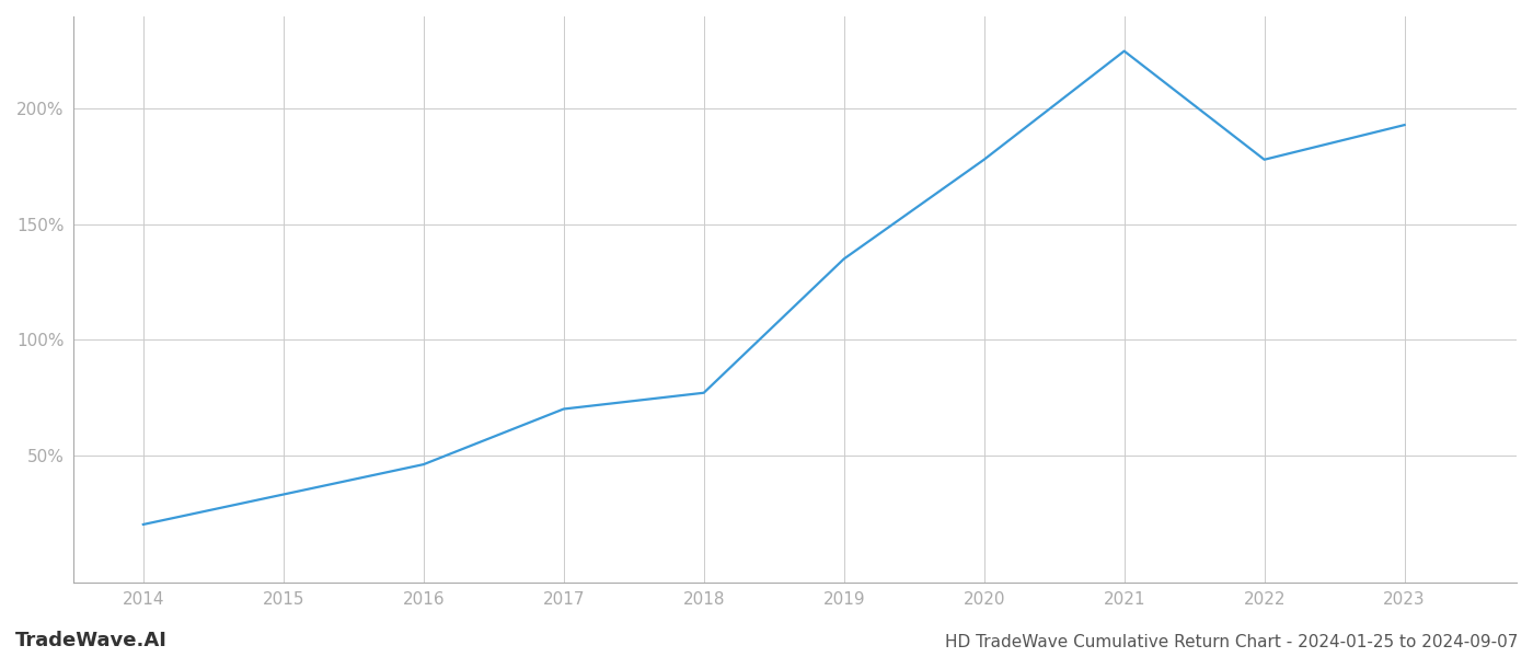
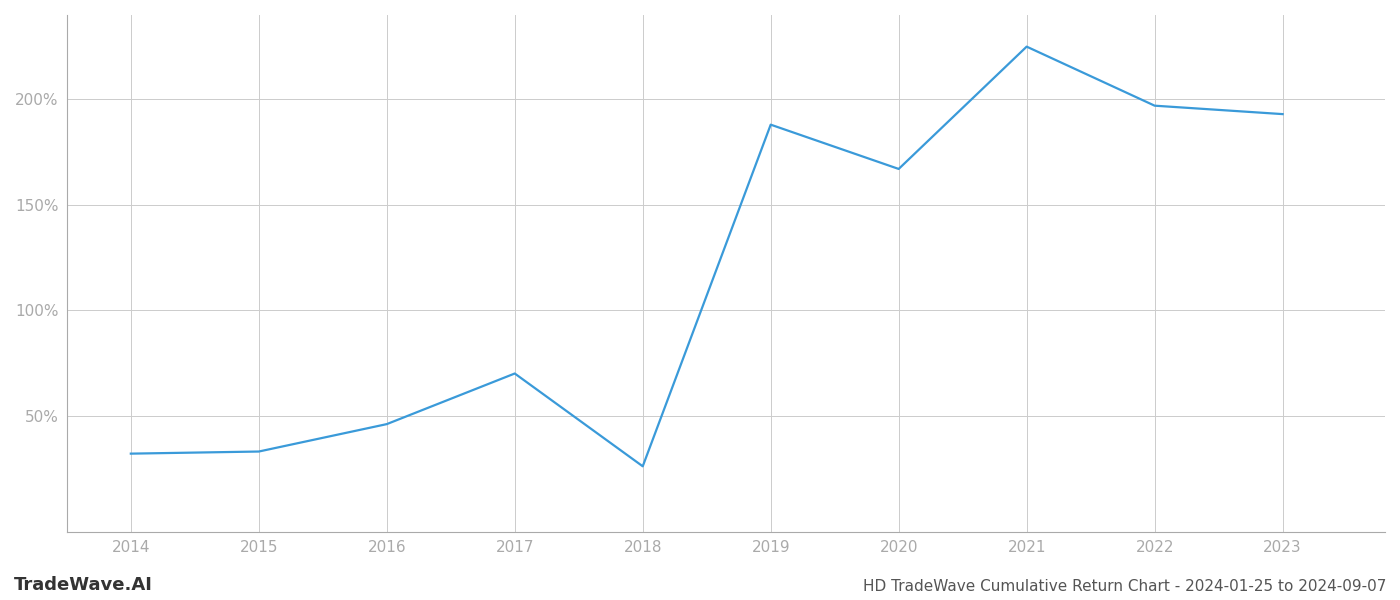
2014: 20% -> 32%
2018: 77% -> 26%
2019: 135% -> 188%
2020: 178% -> 167%
2022: 178% -> 197%
